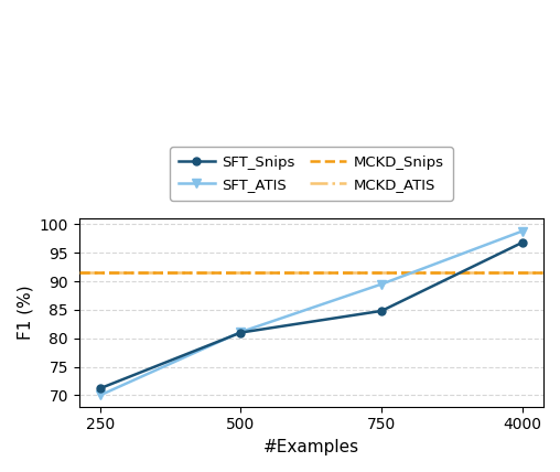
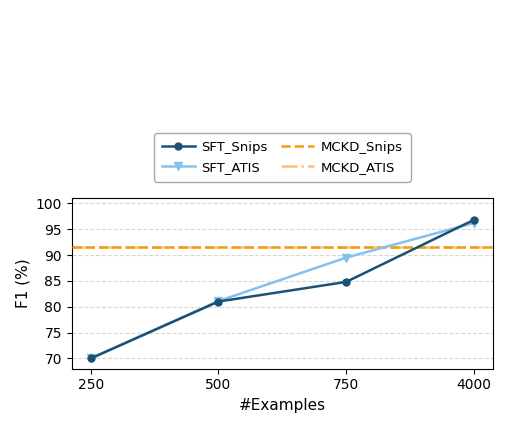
SFT_Snips/250: 71.2 -> 70.0
SFT_ATIS/4000: 98.8 -> 96.2
